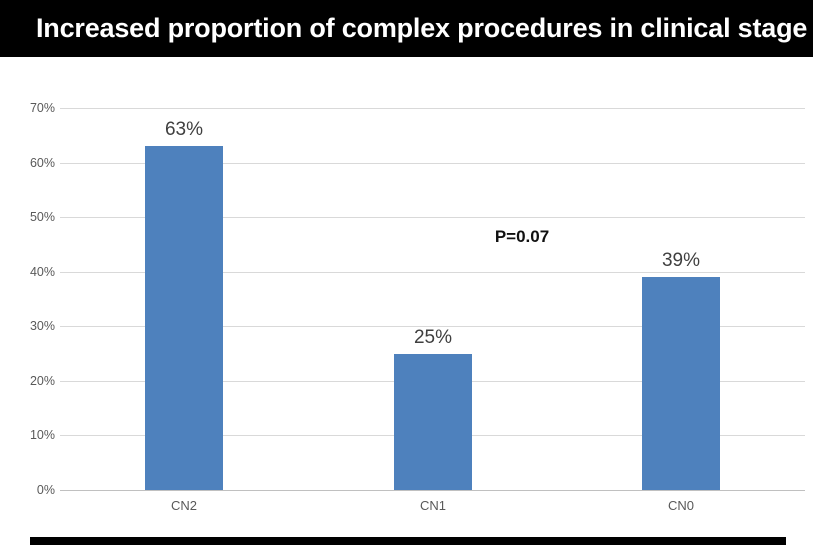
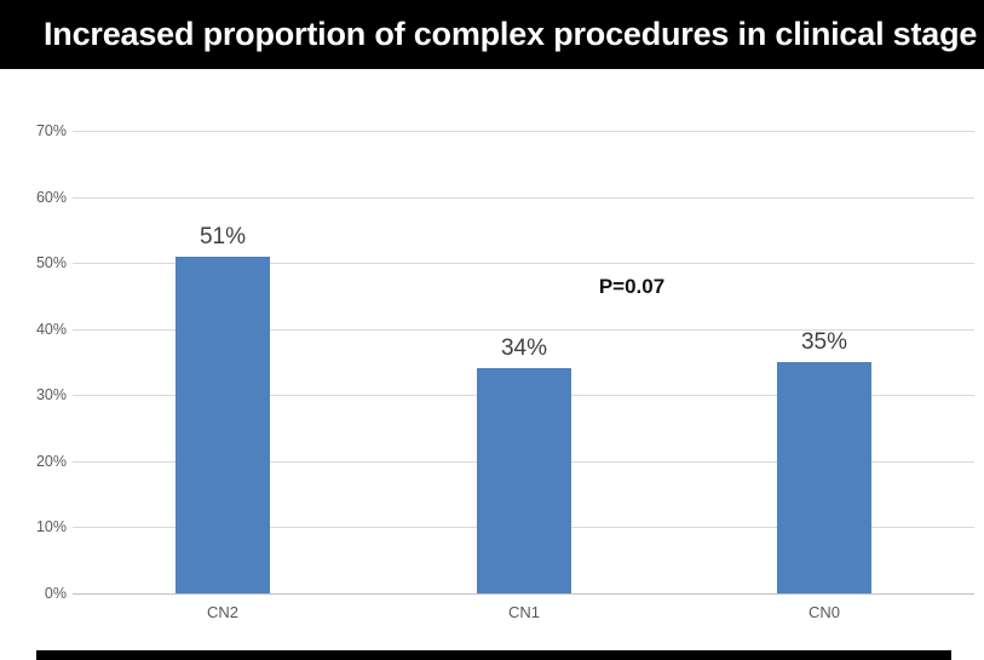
CN2: 63% -> 51%
CN1: 25% -> 34%
CN0: 39% -> 35%
